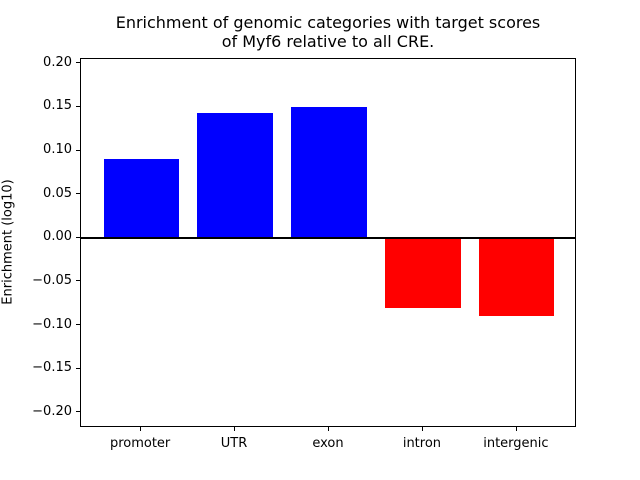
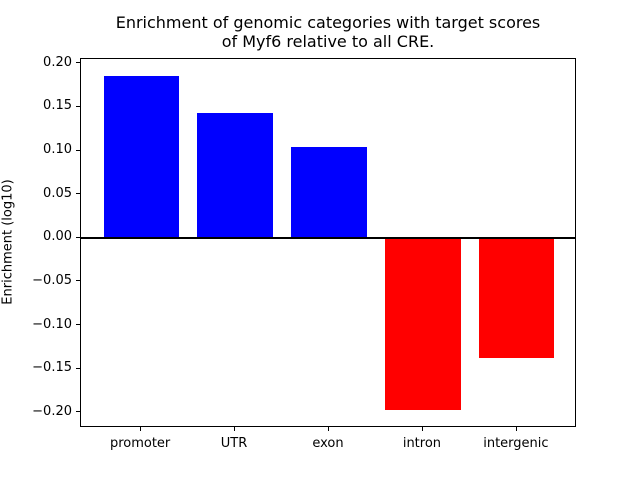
promoter: 0.09 -> 0.18
exon: 0.15 -> 0.10
intron: -0.08 -> -0.20
intergenic: -0.09 -> -0.14
